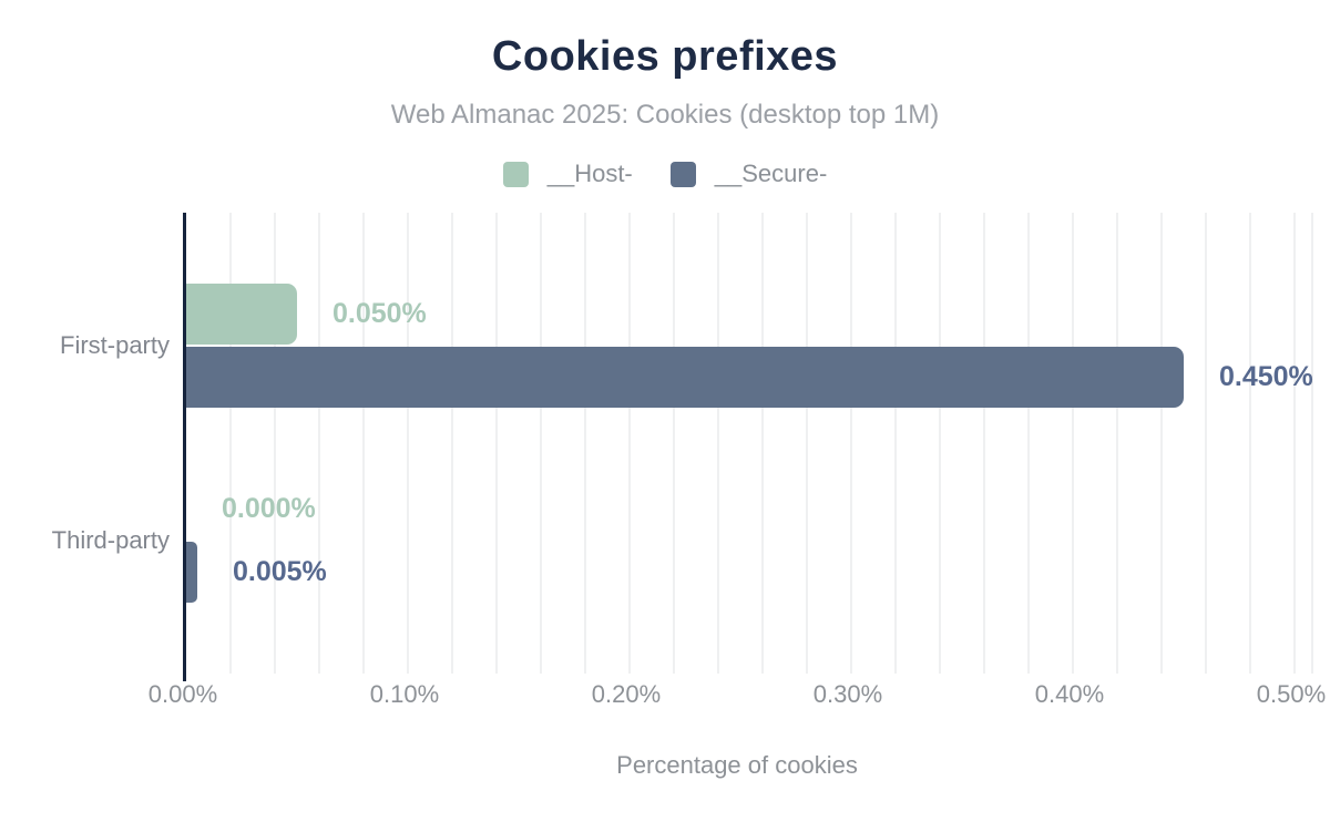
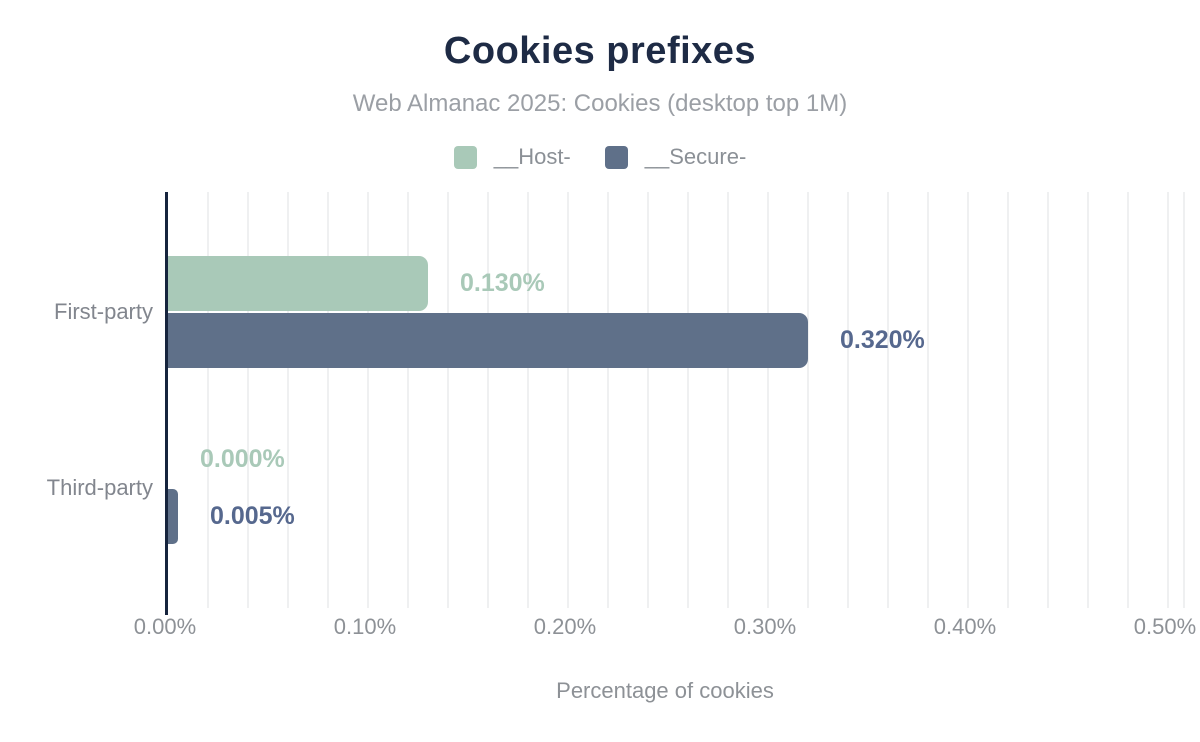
__Host-/First-party: 0.050% -> 0.130%
__Secure-/First-party: 0.450% -> 0.320%
